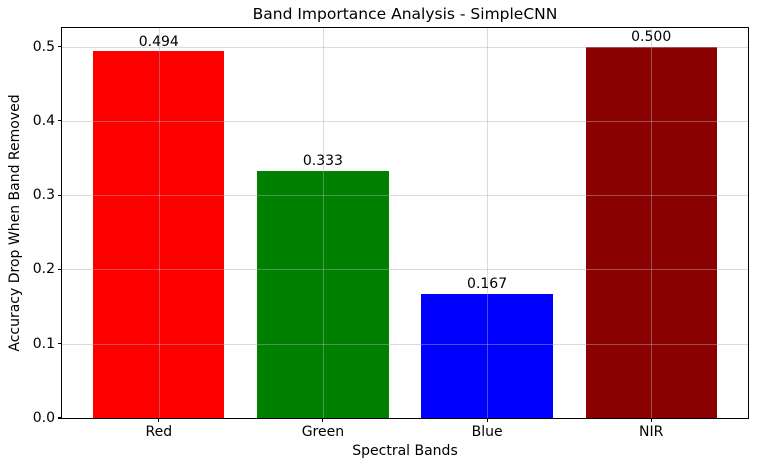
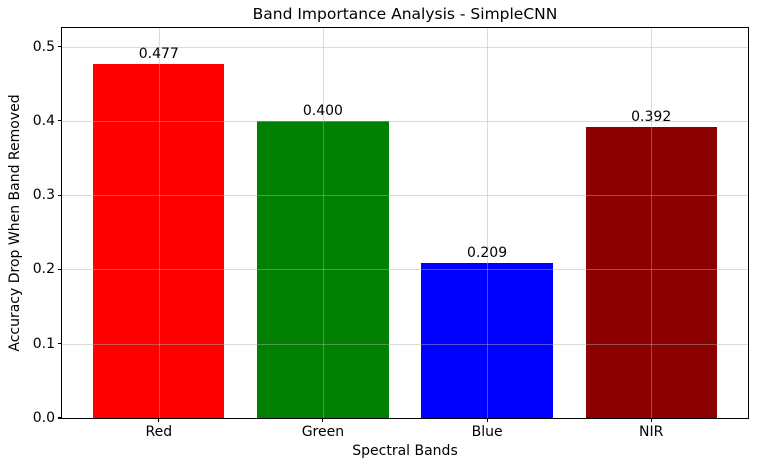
Red: 0.494 -> 0.477
Green: 0.333 -> 0.400
Blue: 0.167 -> 0.209
NIR: 0.500 -> 0.392
